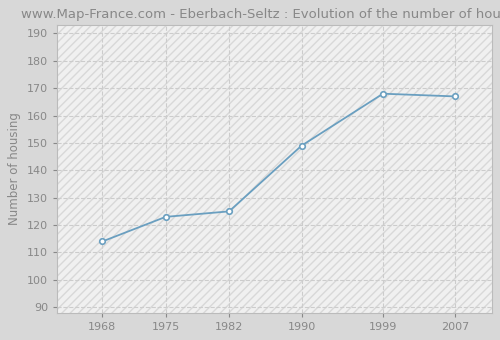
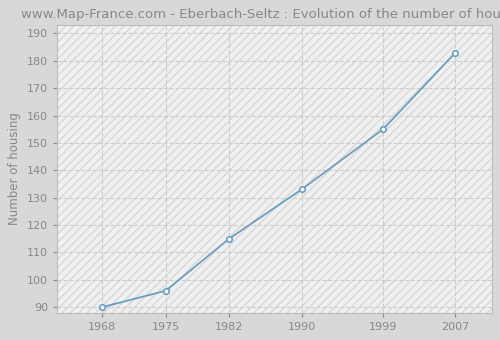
1968: 114 -> 90
1975: 123 -> 96
1982: 125 -> 115
1990: 149 -> 133
1999: 168 -> 155
2007: 167 -> 183
